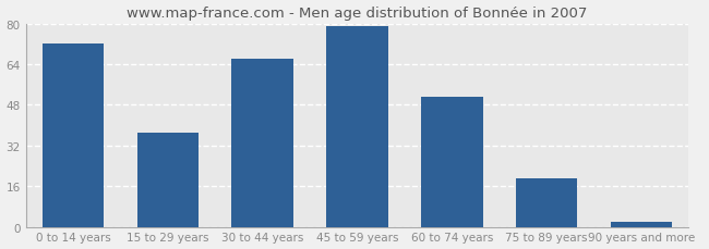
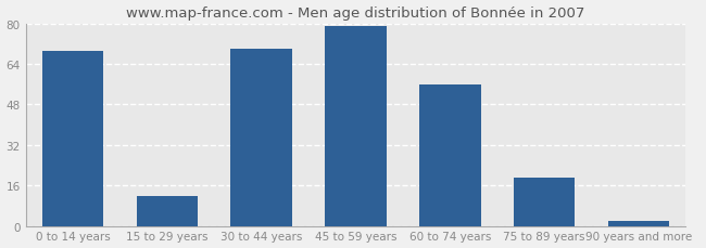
0 to 14 years: 72 -> 69
15 to 29 years: 37 -> 12
30 to 44 years: 66 -> 70
60 to 74 years: 51 -> 56
